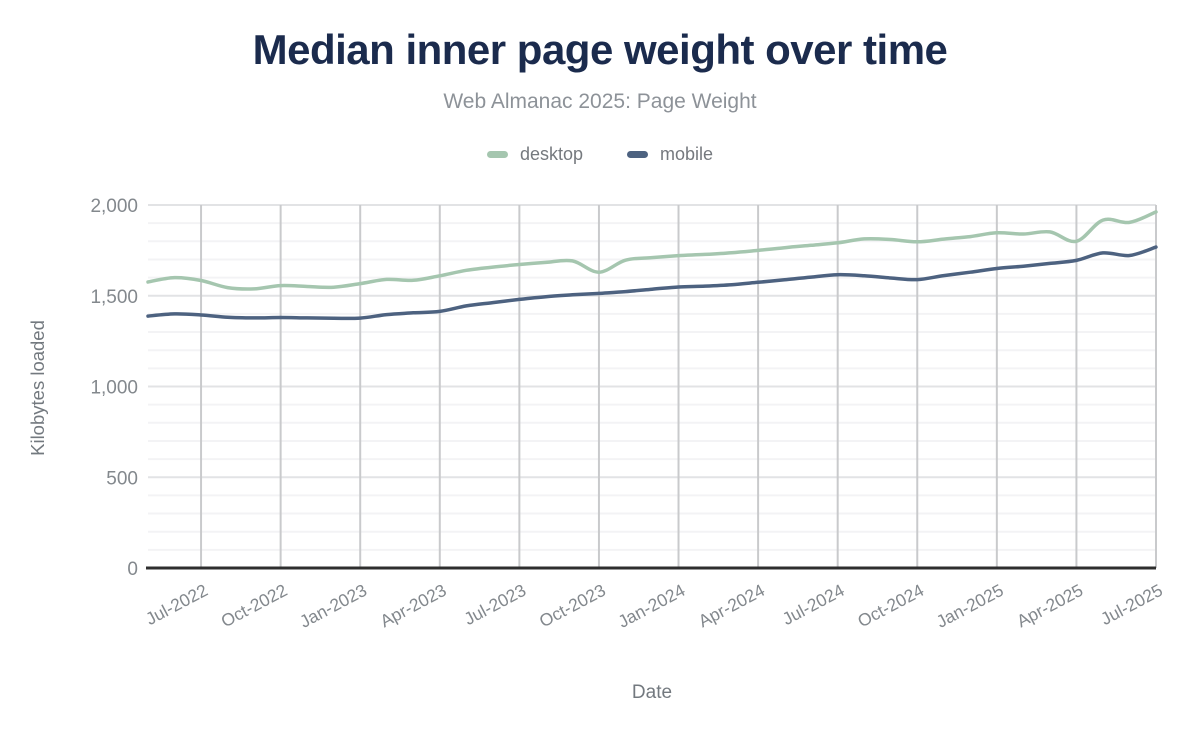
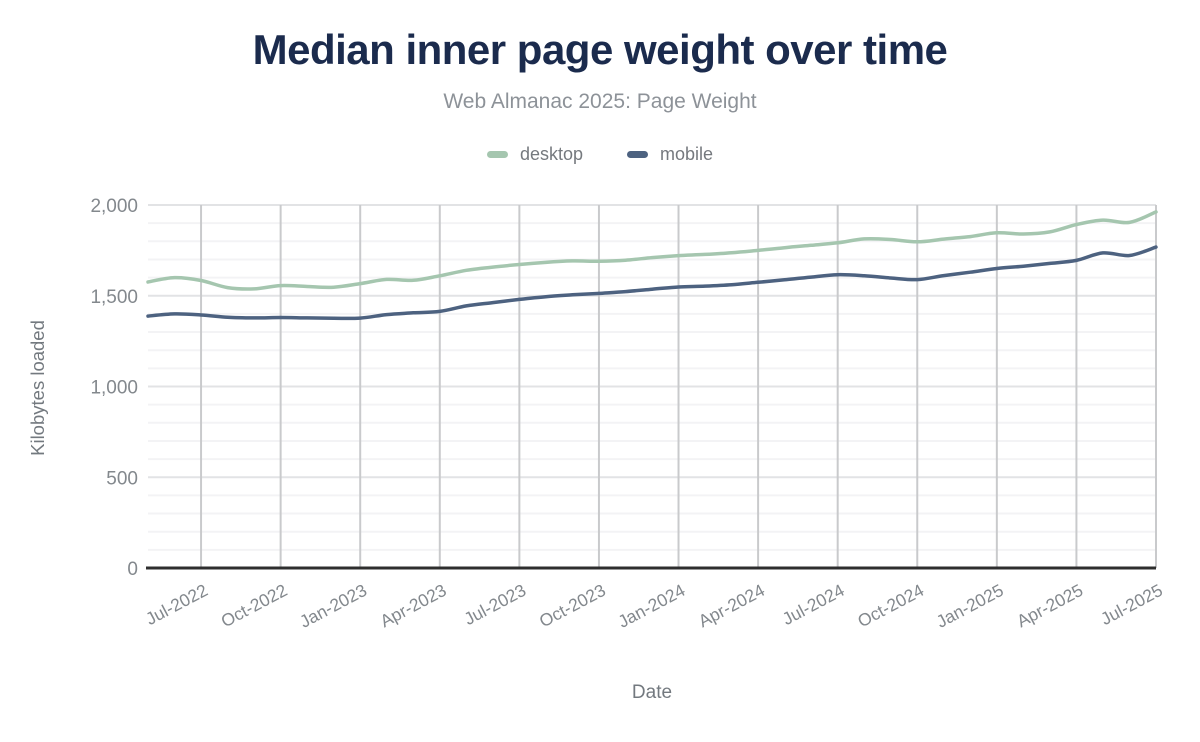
desktop/Oct-2023: 1630 -> 1690
desktop/Apr-2025: 1800 -> 1890
